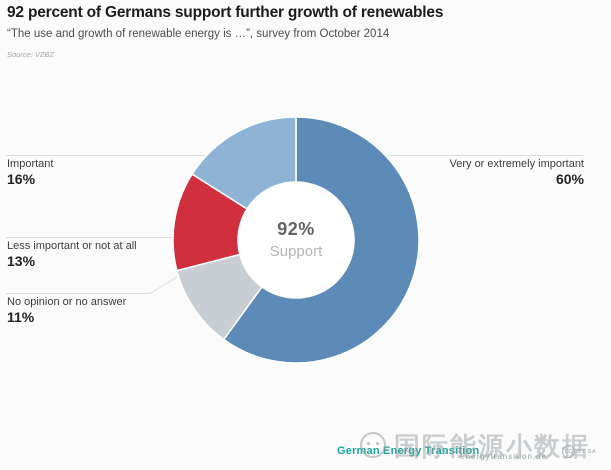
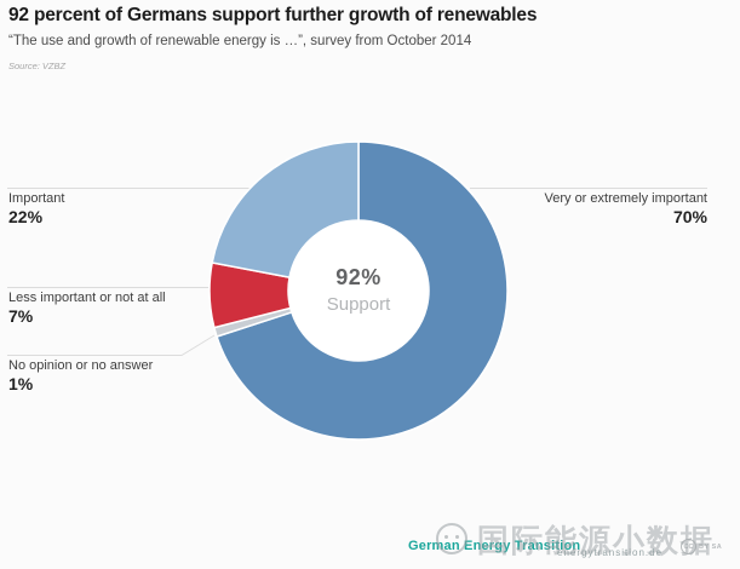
Very or extremely important: 60% -> 70%
No opinion or no answer: 11% -> 1%
Less important or not at all: 13% -> 7%
Important: 16% -> 22%
